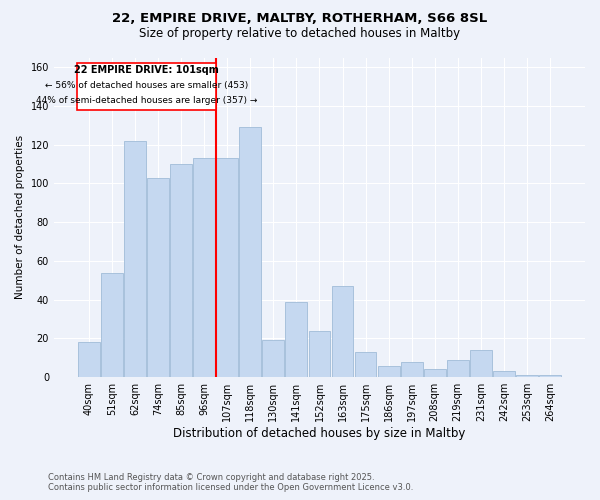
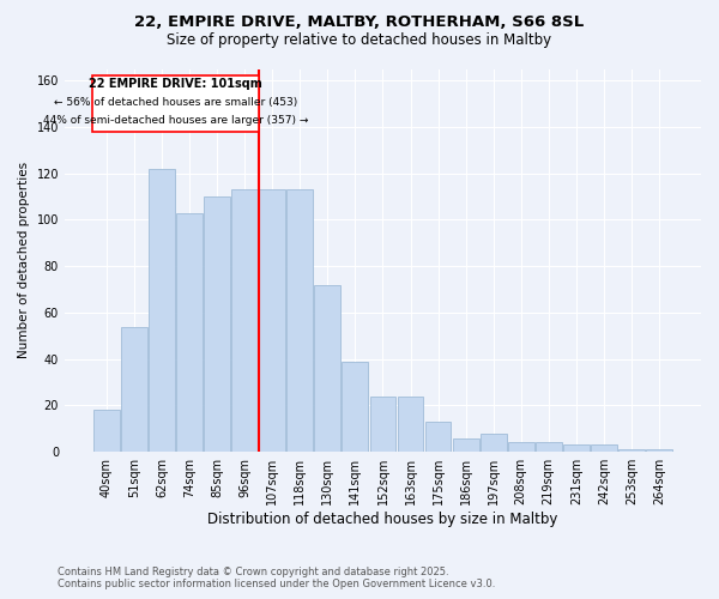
118sqm: 129 -> 113
130sqm: 19 -> 72
163sqm: 47 -> 24
219sqm: 9 -> 4
231sqm: 14 -> 3
